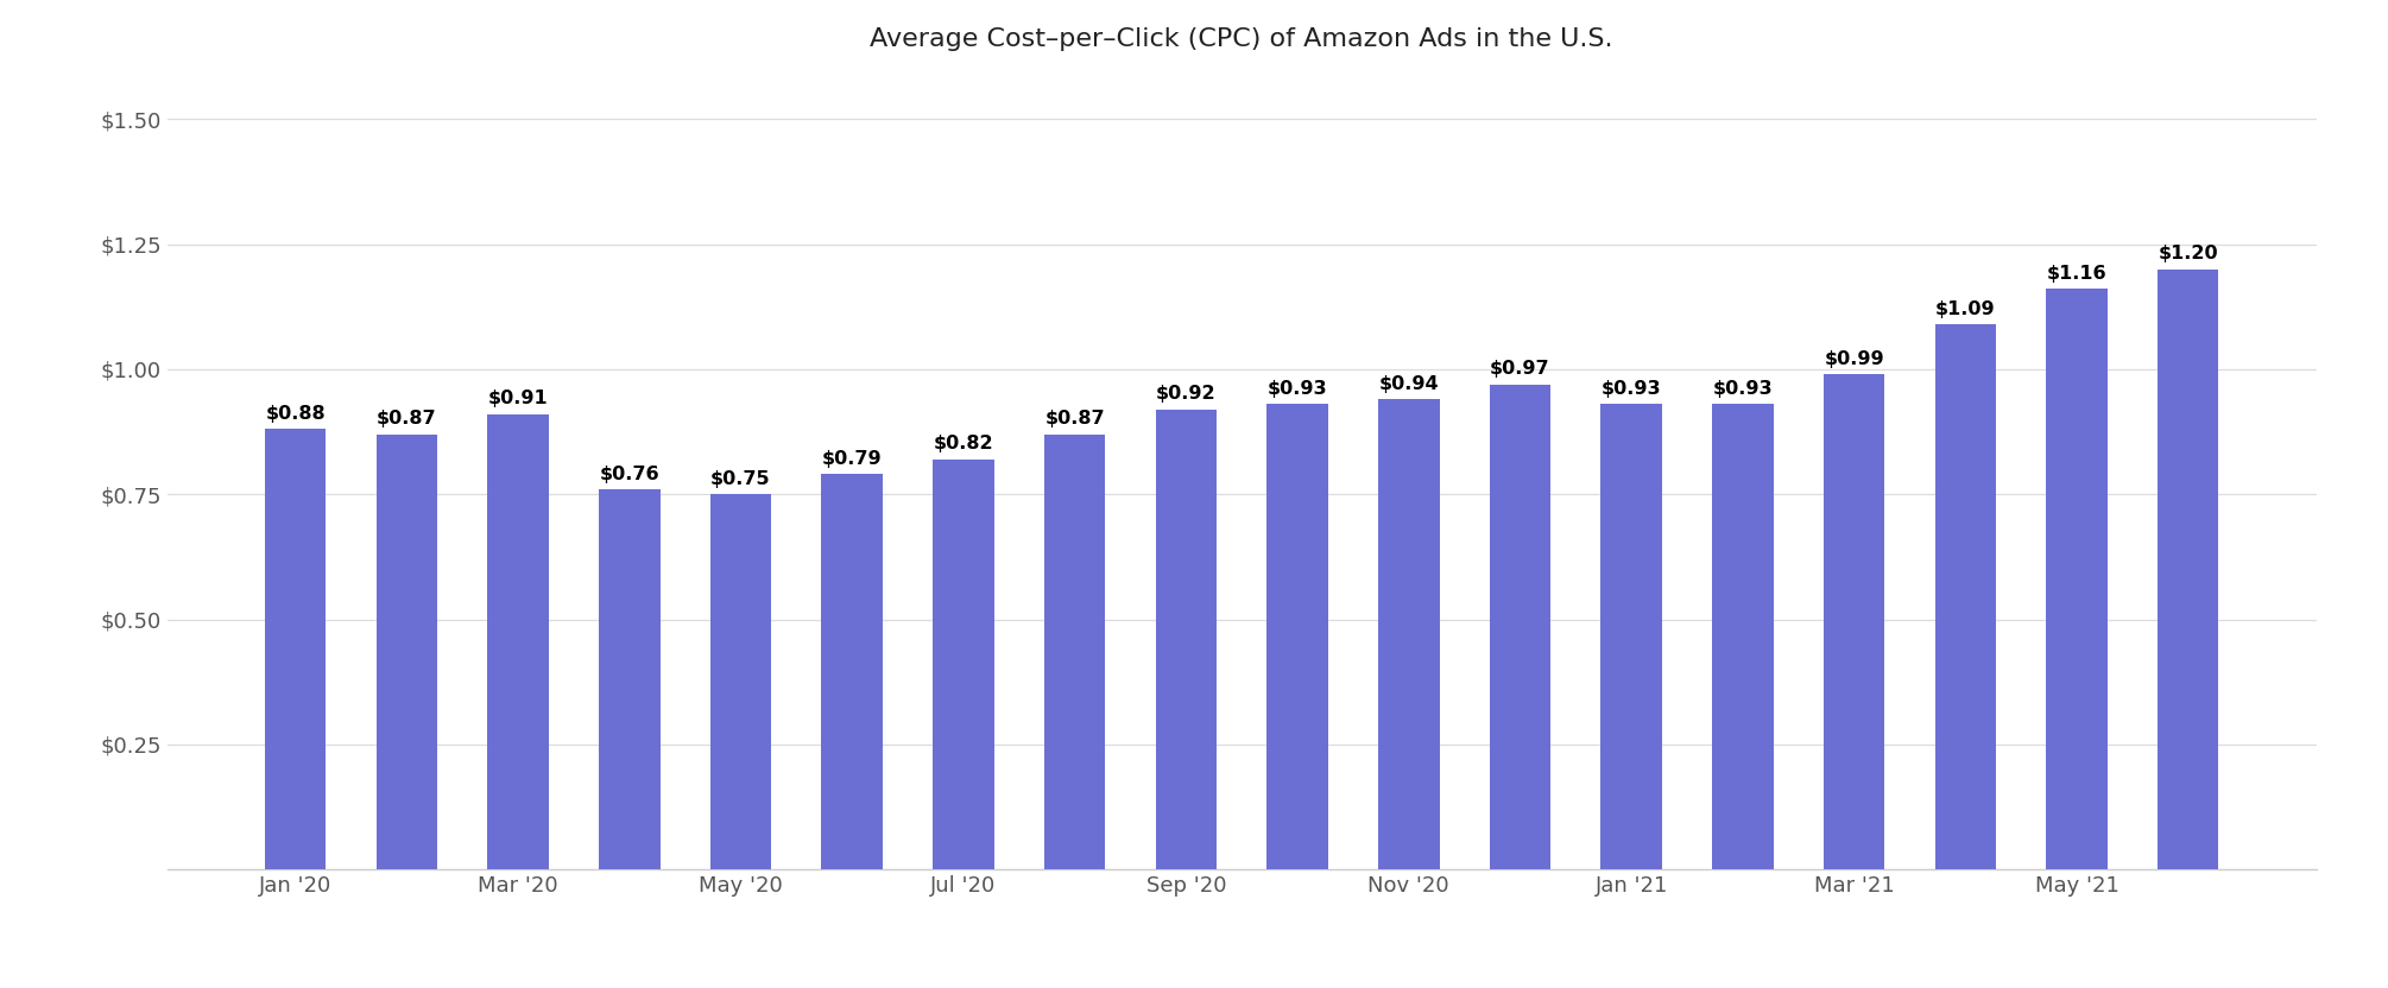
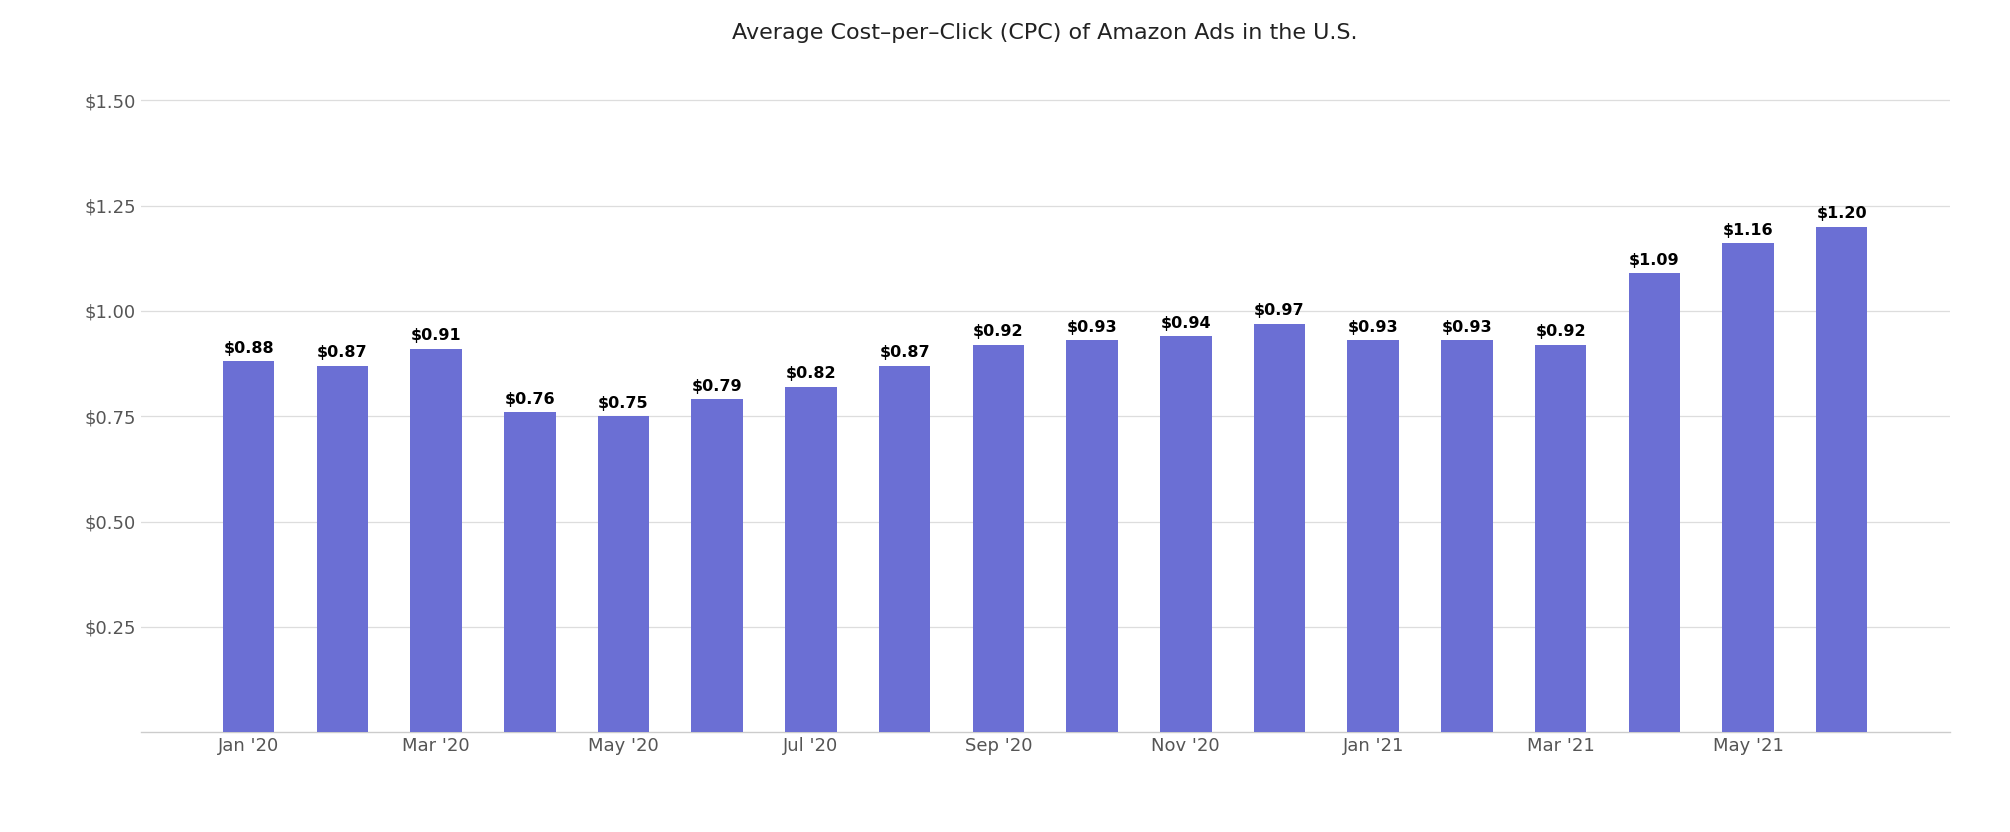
Mar '21: $0.99 -> $0.92
